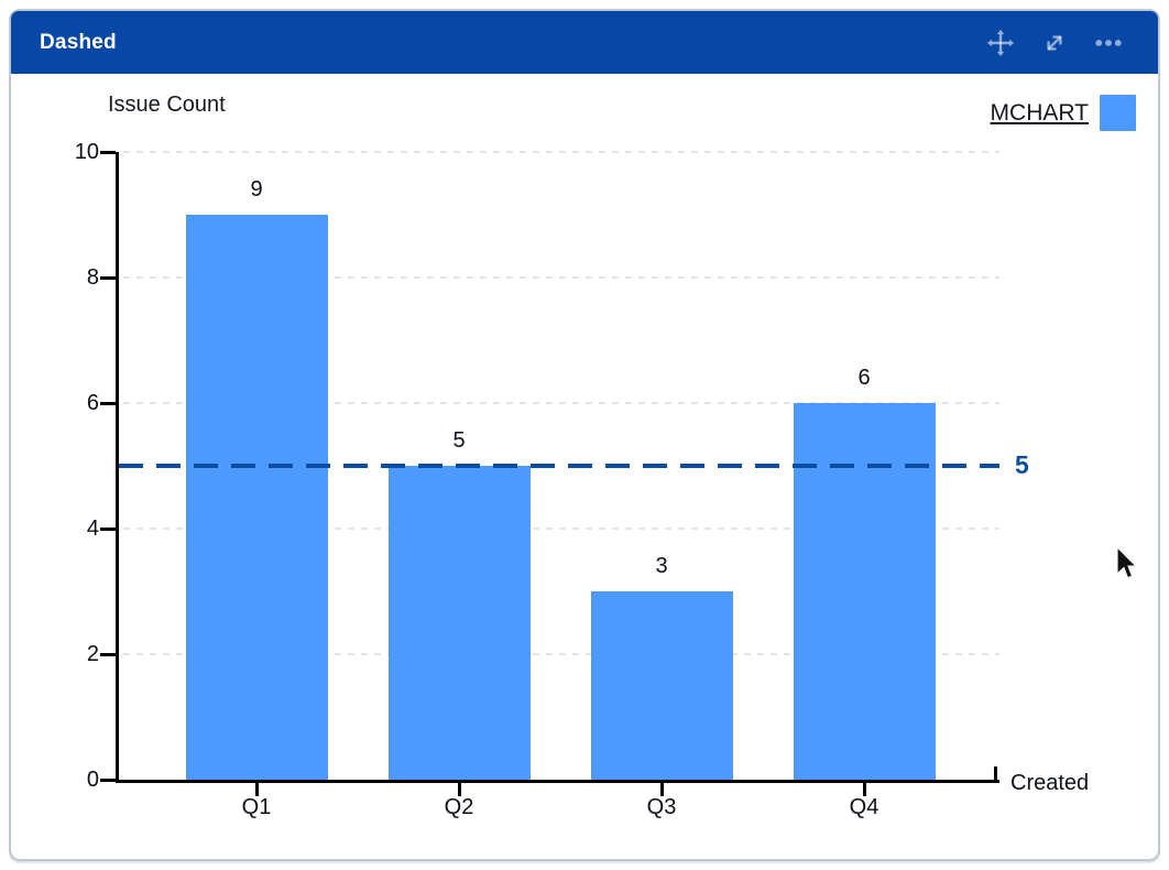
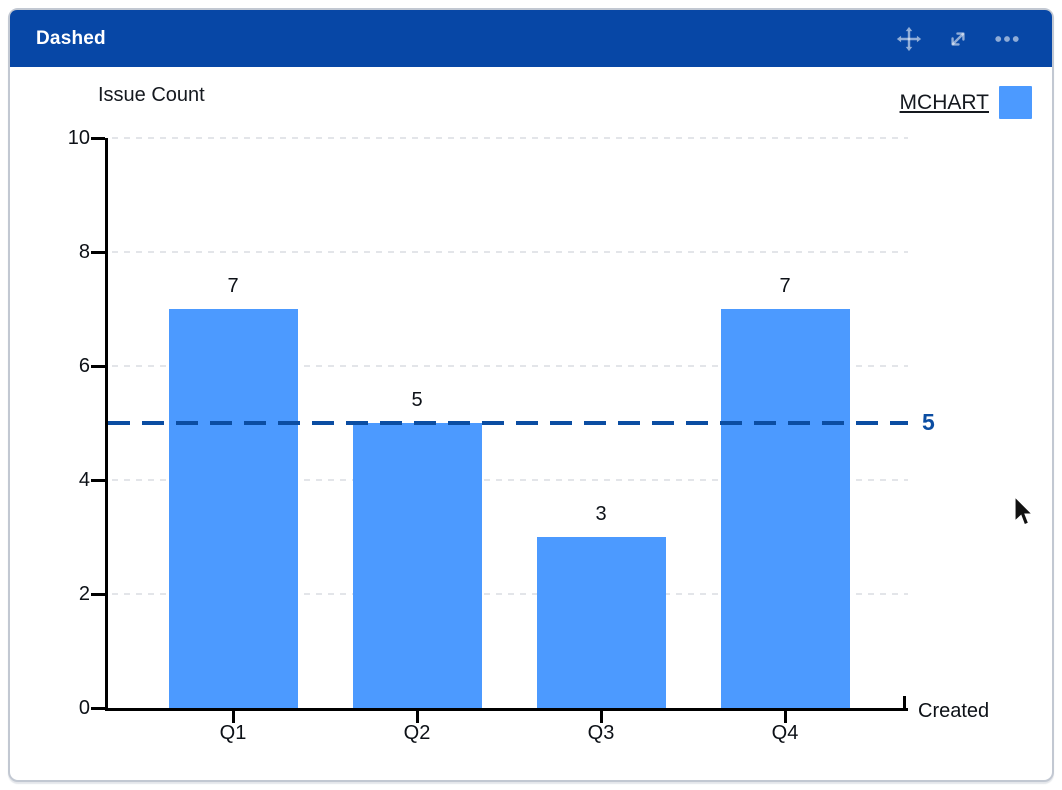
Q1: 9 -> 7
Q4: 6 -> 7
